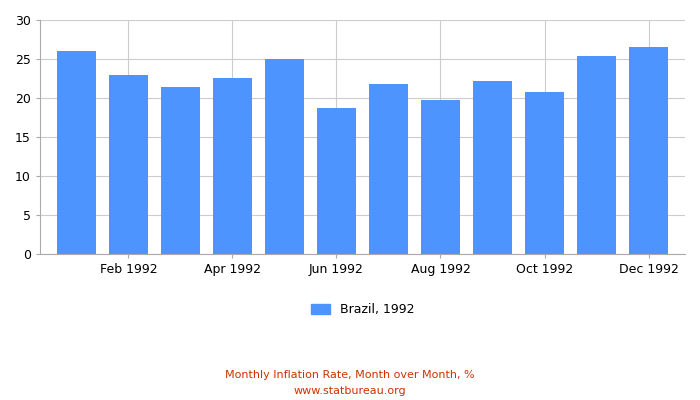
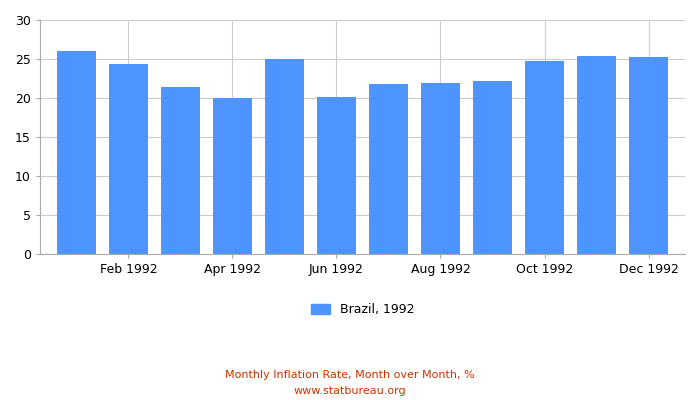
Feb 1992: 23.0 -> 24.4
Apr 1992: 22.6 -> 20.0
Jun 1992: 18.8 -> 20.2
Aug 1992: 19.8 -> 21.9
Oct 1992: 20.8 -> 24.7
Dec 1992: 26.6 -> 25.3
